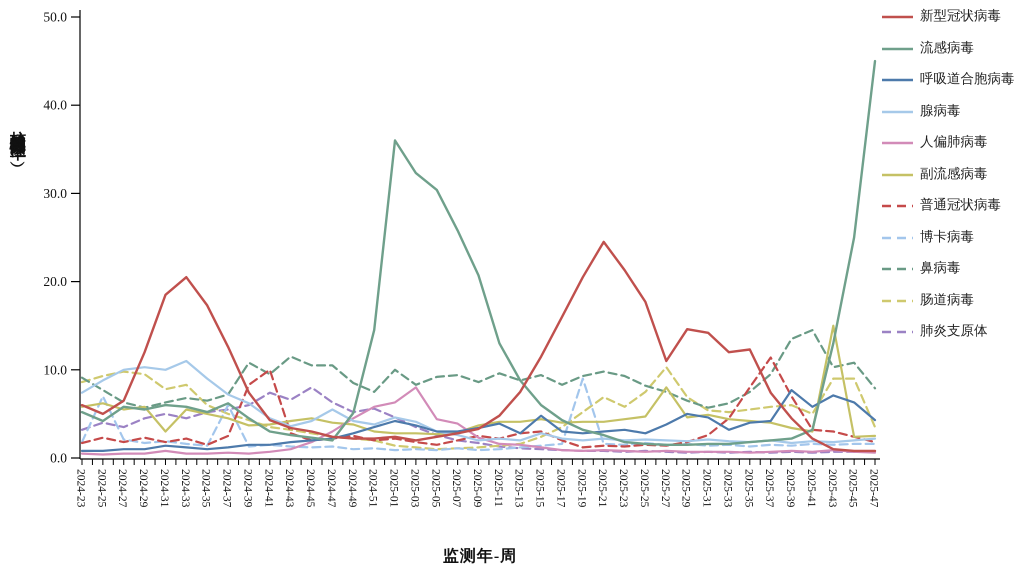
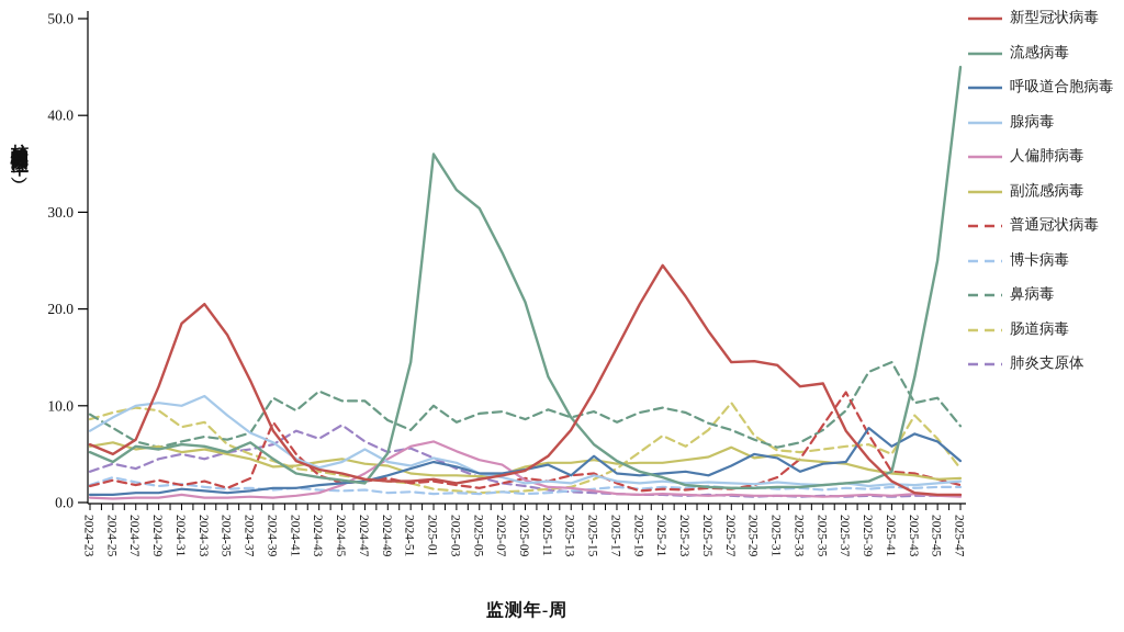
博卡病毒/2024-25: 7 -> 3
副流感病毒/2024-31: 3 -> 5
博卡病毒/2024-37: 6 -> 2
普通冠状病毒/2024-41: 10 -> 5
人偏肺病毒/2025-03: 8 -> 5
博卡病毒/2025-19: 9 -> 1
新型冠状病毒/2025-27: 11 -> 14
副流感病毒/2025-27: 8 -> 6
副流感病毒/2025-43: 15 -> 3
肠道病毒/2025-45: 9 -> 7
